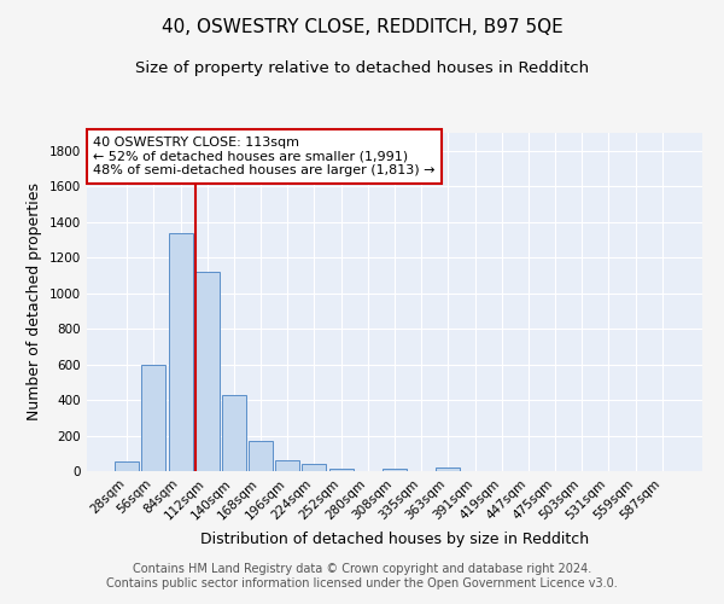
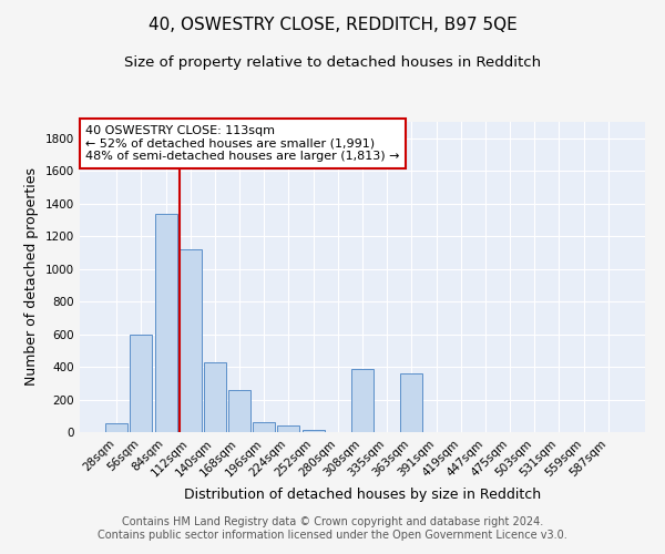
168sqm: 170 -> 260
308sqm: 10 -> 390
363sqm: 20 -> 360
